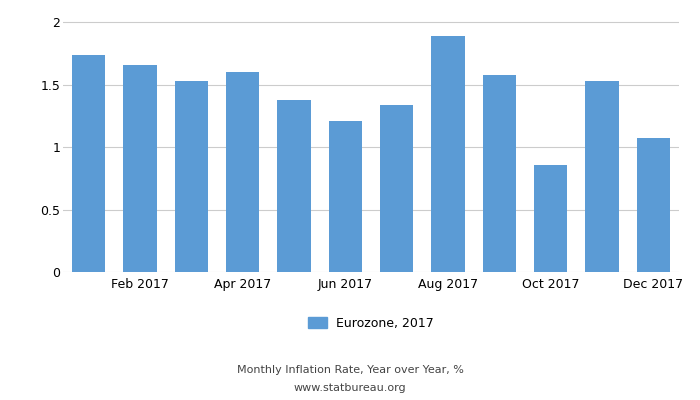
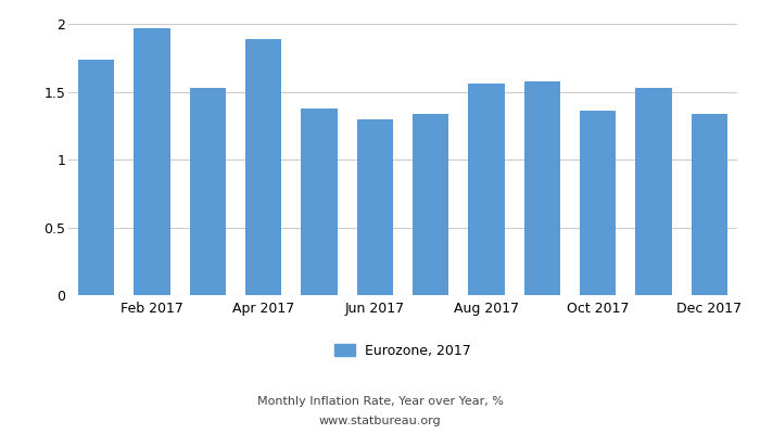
Feb 2017: 1.66 -> 1.97
Apr 2017: 1.60 -> 1.89
Jun 2017: 1.21 -> 1.30
Aug 2017: 1.89 -> 1.56
Oct 2017: 0.86 -> 1.36
Dec 2017: 1.07 -> 1.34
